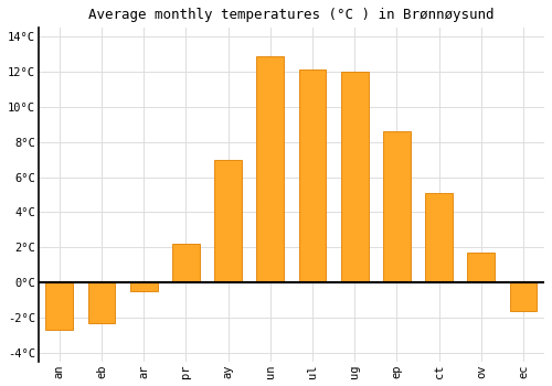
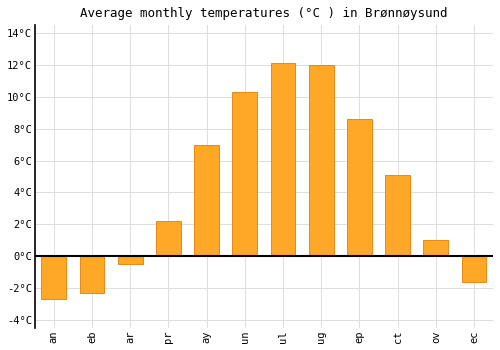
un: 12.9°C -> 10.3°C
ov: 1.7°C -> 1.0°C
